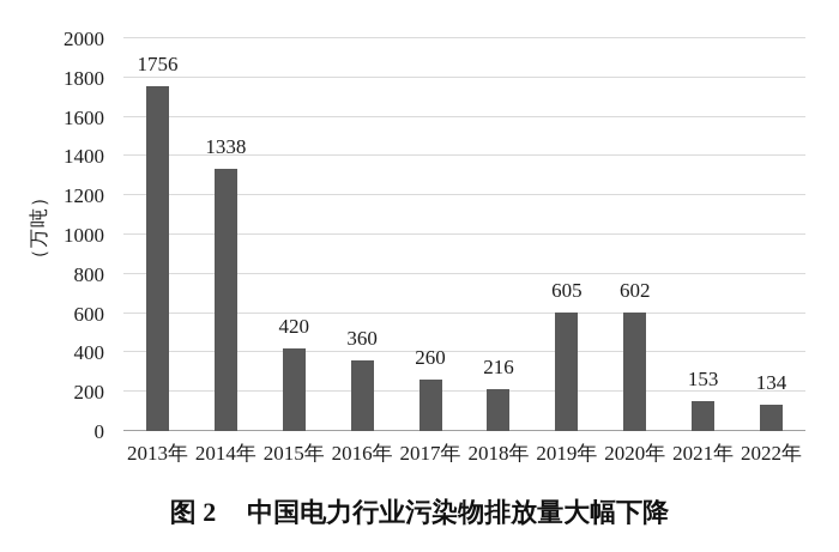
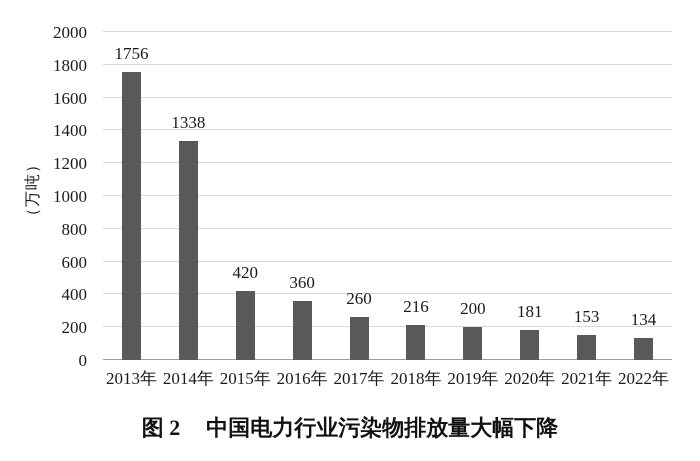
2019年: 605 -> 200
2020年: 602 -> 181
